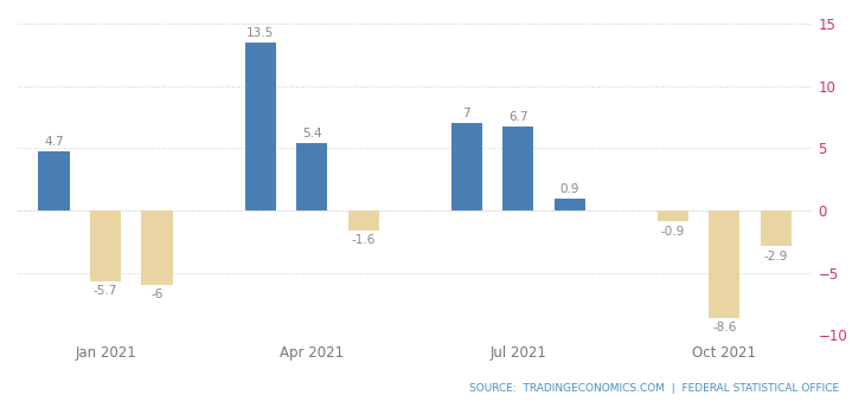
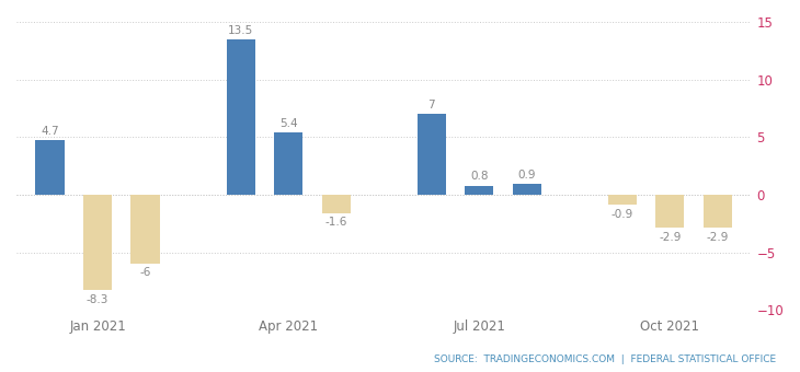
Jan 2021: -5.7 -> -8.3
Jul 2021: 6.7 -> 0.8
Oct 2021: -8.6 -> -2.9
